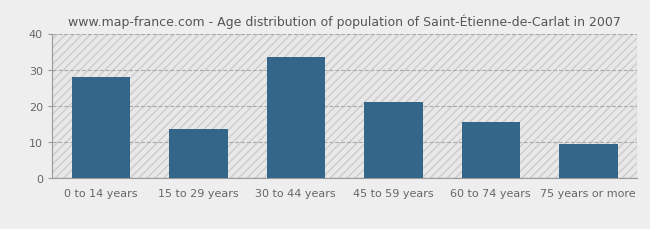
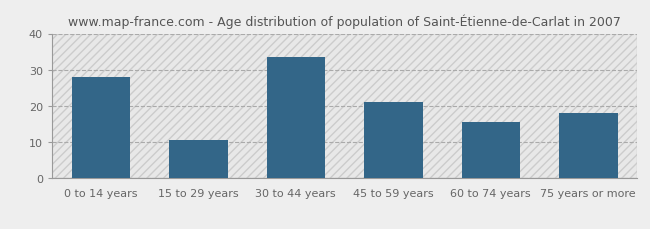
15 to 29 years: 13.5 -> 10.5
75 years or more: 9.5 -> 18.0
